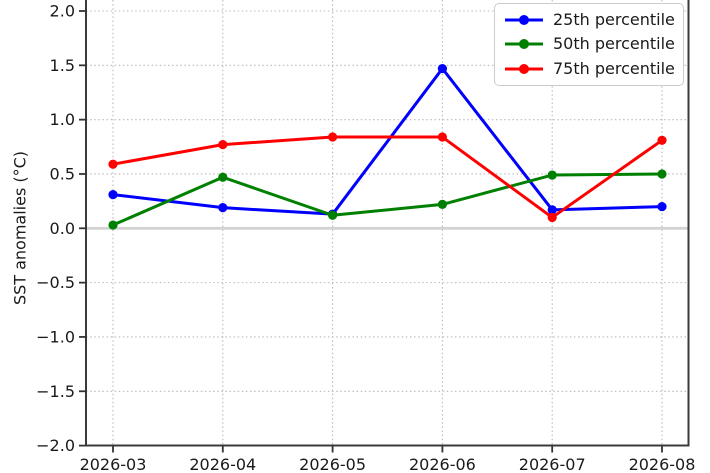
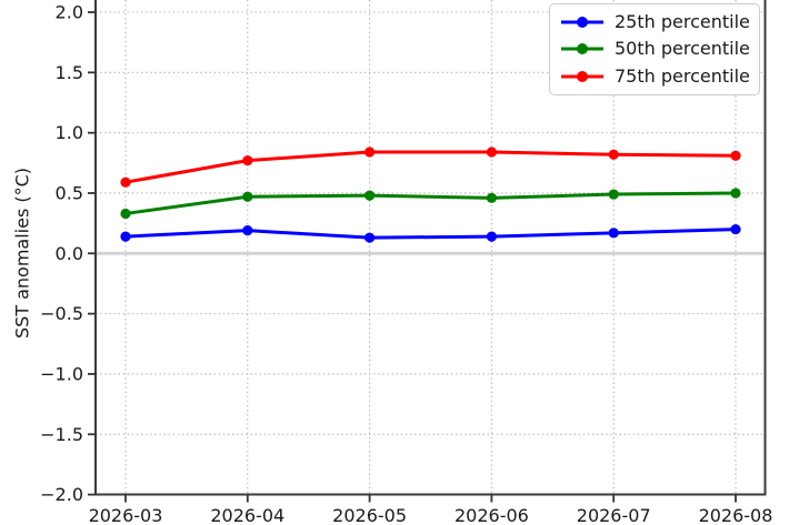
25th percentile/2026-03: 0.31 -> 0.14
50th percentile/2026-03: 0.03 -> 0.33
50th percentile/2026-05: 0.12 -> 0.48
25th percentile/2026-06: 1.47 -> 0.14
50th percentile/2026-06: 0.22 -> 0.46
75th percentile/2026-07: 0.10 -> 0.82
